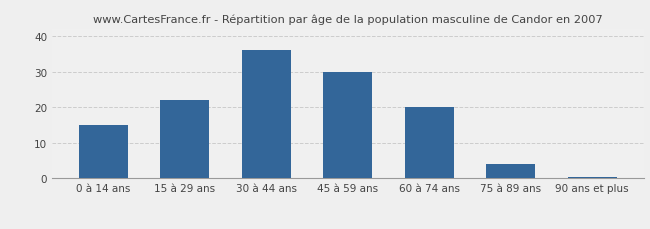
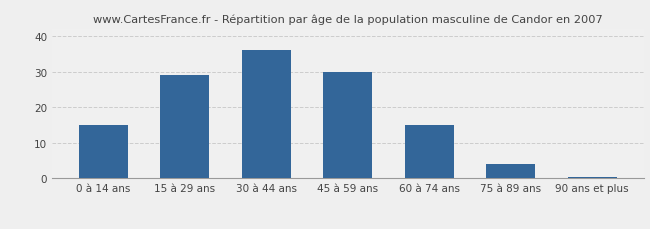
15 à 29 ans: 22.0 -> 29.0
60 à 74 ans: 20.0 -> 15.0
